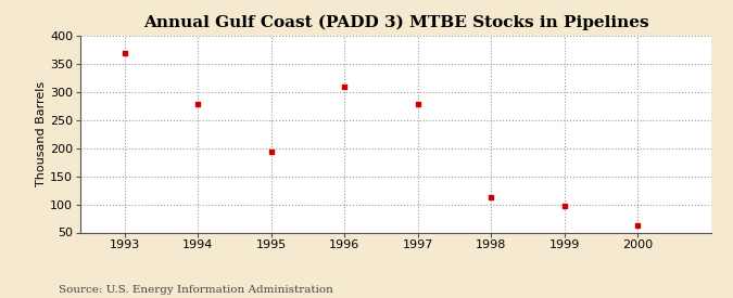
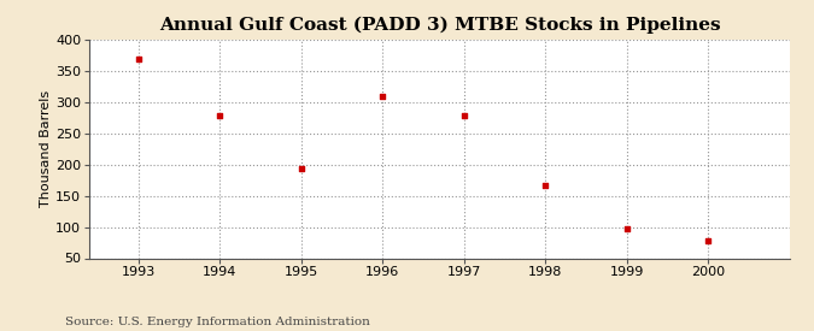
1998: 112 -> 166
2000: 62 -> 78
